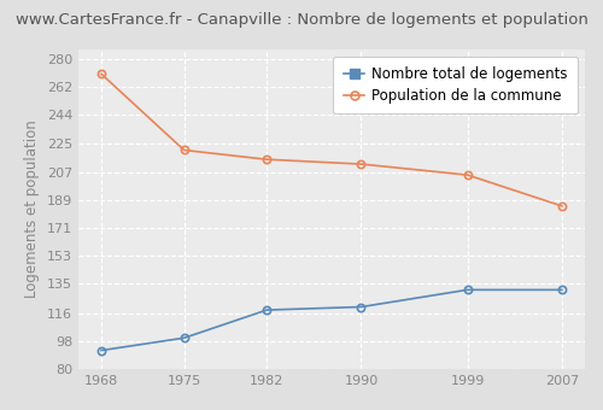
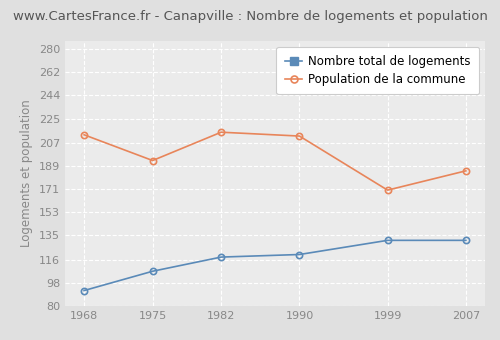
Population de la commune/1968: 270 -> 213
Nombre total de logements/1975: 100 -> 107
Population de la commune/1975: 221 -> 193
Population de la commune/1999: 205 -> 170
